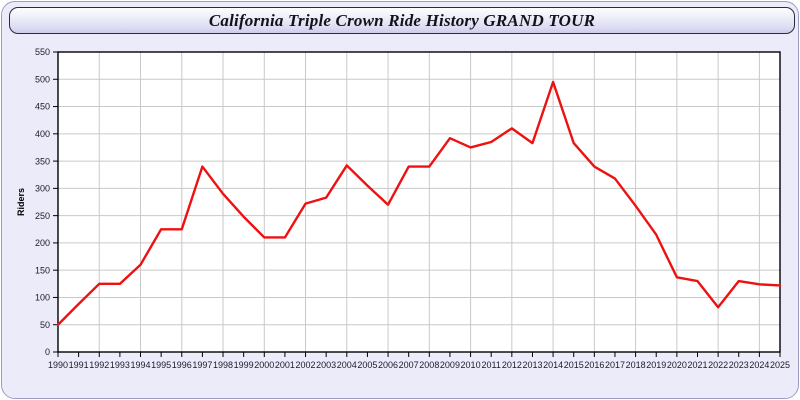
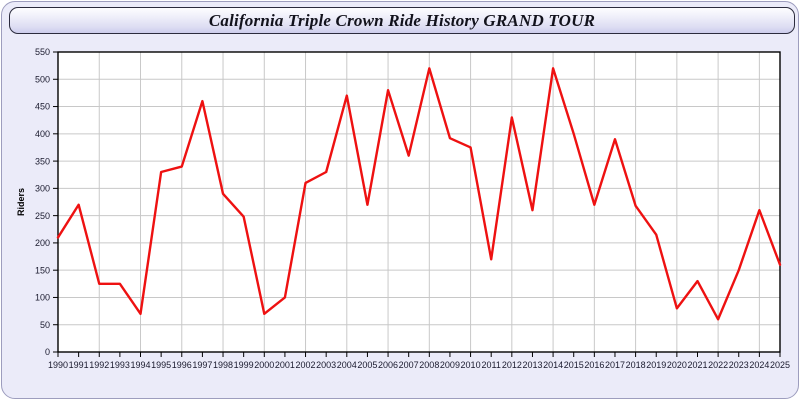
1990: 50 -> 210
1991: 90 -> 270
1994: 160 -> 70
1995: 220 -> 330
1996: 220 -> 340
1997: 340 -> 460
2000: 210 -> 70
2001: 210 -> 100
2002: 270 -> 310
2003: 280 -> 330
2004: 340 -> 470
2005: 300 -> 270
2006: 270 -> 480
2007: 340 -> 360
2008: 340 -> 520
2011: 380 -> 170
2012: 410 -> 430
2013: 380 -> 260
2014: 500 -> 520
2015: 380 -> 400
2016: 340 -> 270
2017: 320 -> 390
2020: 140 -> 80
2022: 80 -> 60
2023: 130 -> 150
2024: 120 -> 260
2025: 120 -> 160
